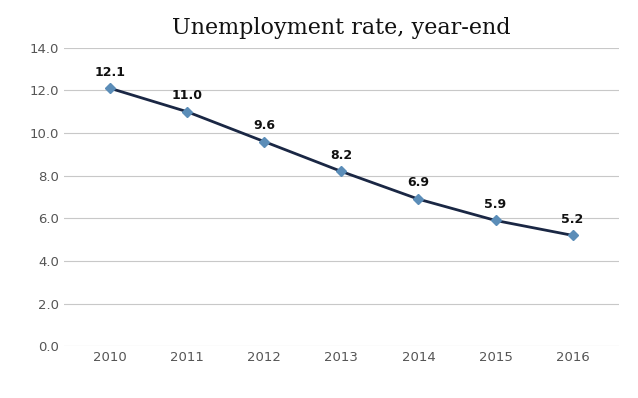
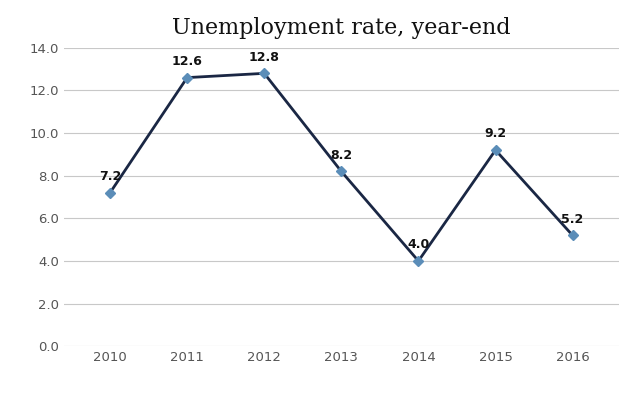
2010: 12.1 -> 7.2
2011: 11.0 -> 12.6
2012: 9.6 -> 12.8
2014: 6.9 -> 4.0
2015: 5.9 -> 9.2
